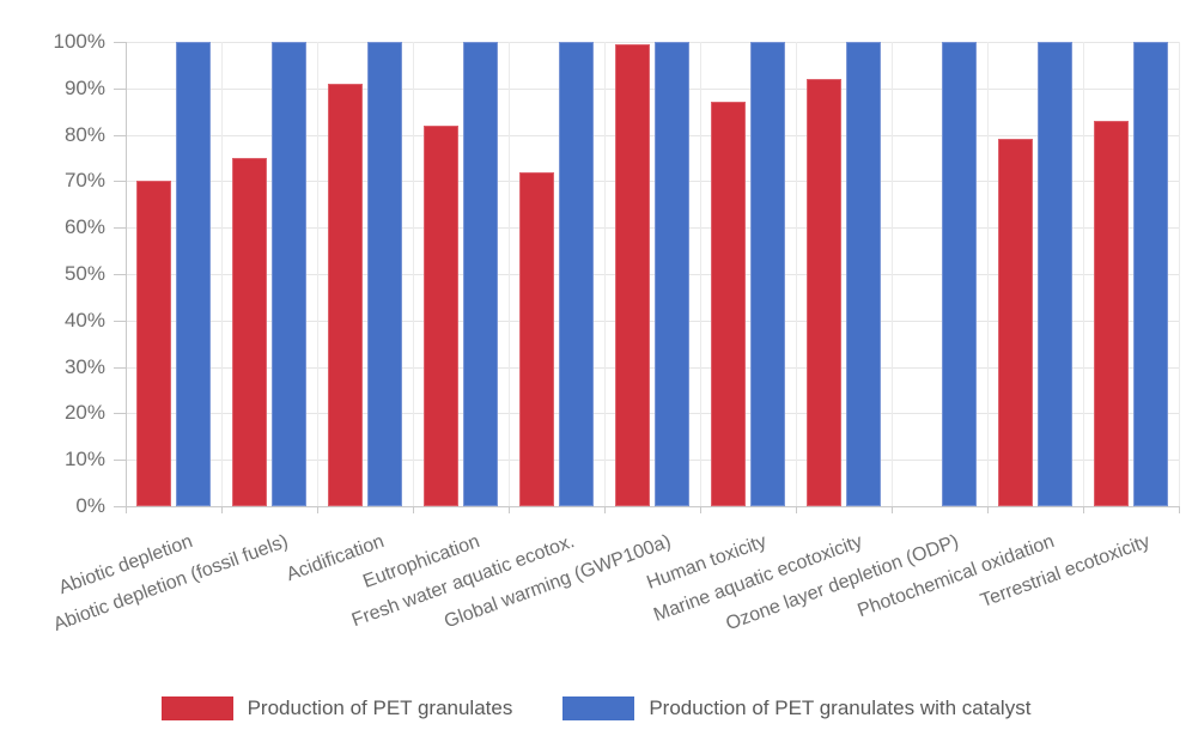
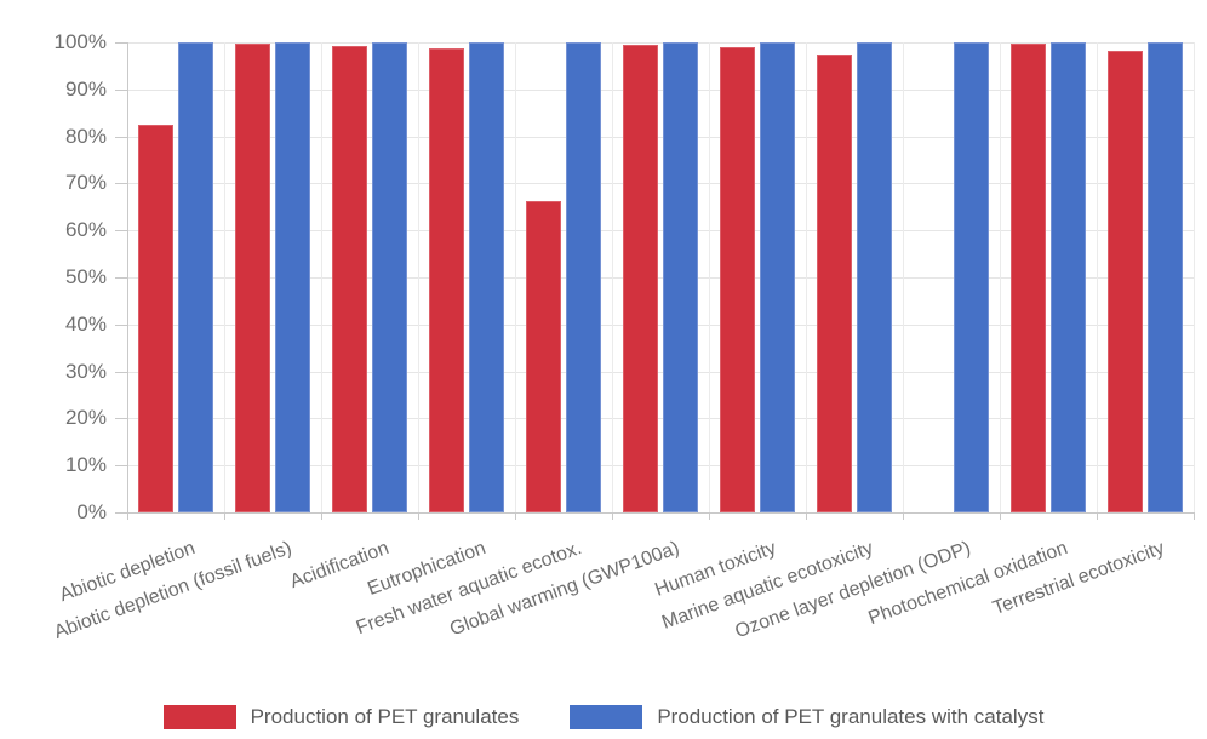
Production of PET granulates/Abiotic depletion: 70% -> 82%
Production of PET granulates/Abiotic depletion (fossil fuels): 75% -> 100%
Production of PET granulates/Acidification: 91% -> 99%
Production of PET granulates/Eutrophication: 82% -> 99%
Production of PET granulates/Fresh water aquatic ecotox.: 72% -> 66%
Production of PET granulates/Human toxicity: 87% -> 99%
Production of PET granulates/Marine aquatic ecotoxicity: 92% -> 97%
Production of PET granulates/Photochemical oxidation: 79% -> 100%
Production of PET granulates/Terrestrial ecotoxicity: 83% -> 98%
